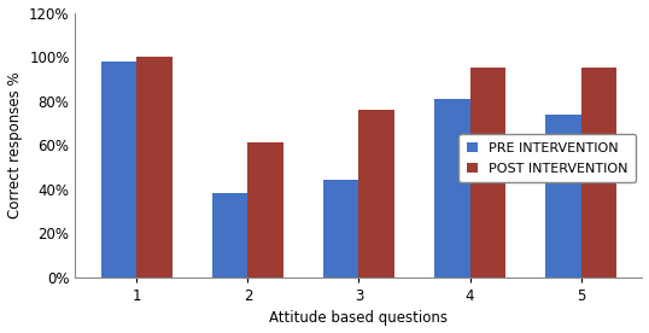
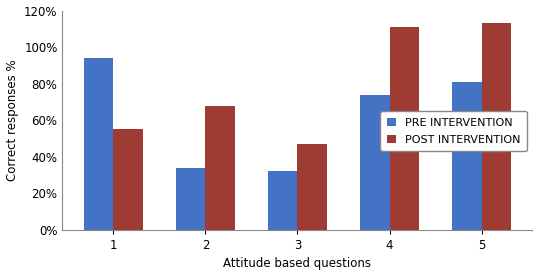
PRE INTERVENTION/1: 98% -> 94%
POST INTERVENTION/1: 100% -> 55%
PRE INTERVENTION/2: 38% -> 34%
POST INTERVENTION/2: 61% -> 68%
PRE INTERVENTION/3: 44% -> 32%
POST INTERVENTION/3: 76% -> 47%
PRE INTERVENTION/4: 81% -> 74%
POST INTERVENTION/4: 95% -> 111%
PRE INTERVENTION/5: 74% -> 81%
POST INTERVENTION/5: 95% -> 113%
